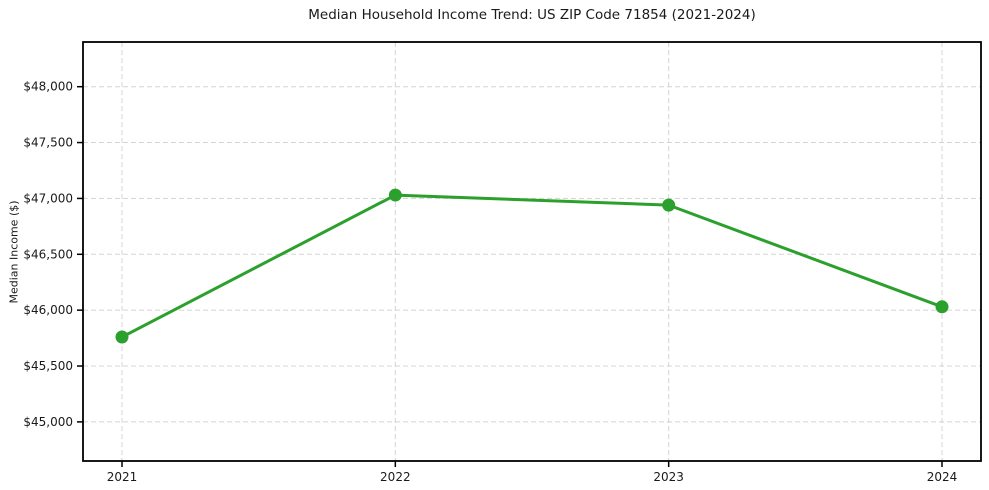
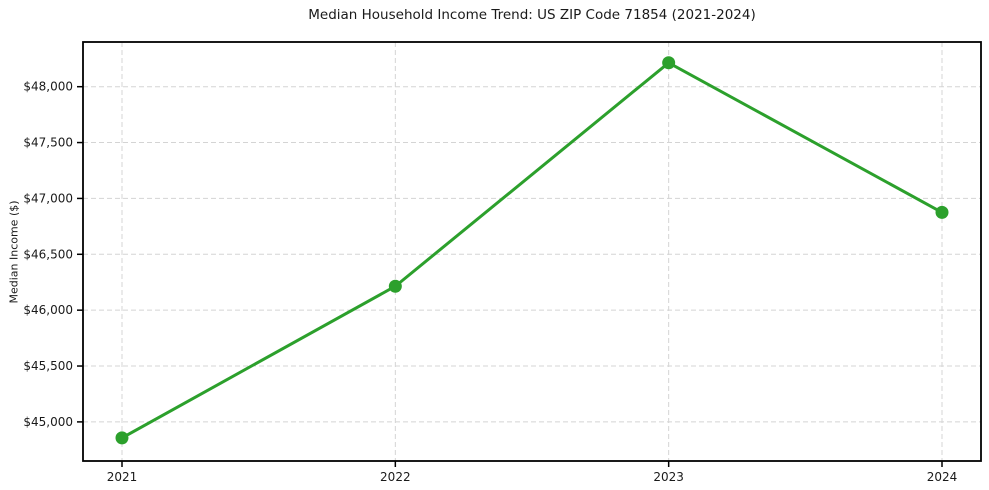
2021: $45760 -> $44860
2022: $47030 -> $46210
2023: $46940 -> $48210
2024: $46030 -> $46880
